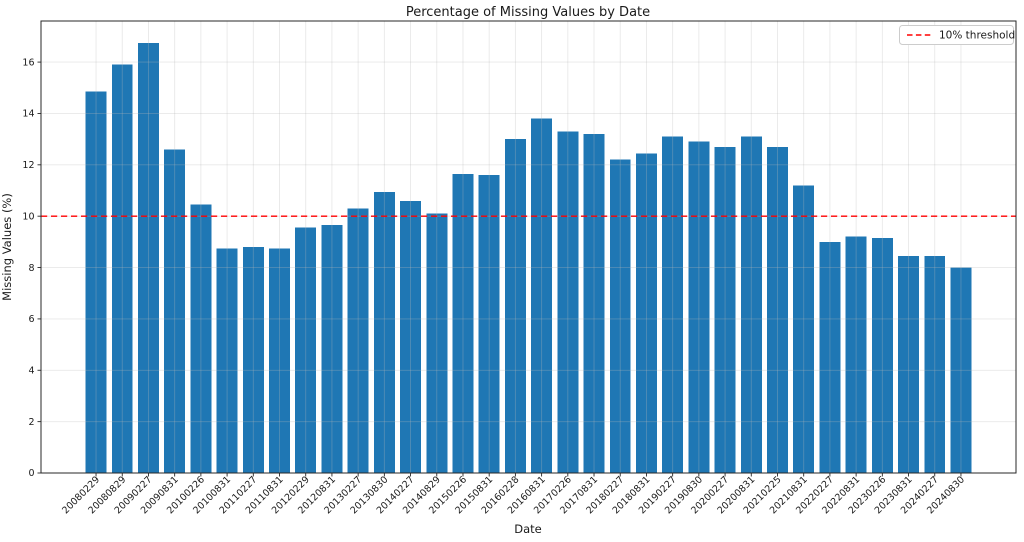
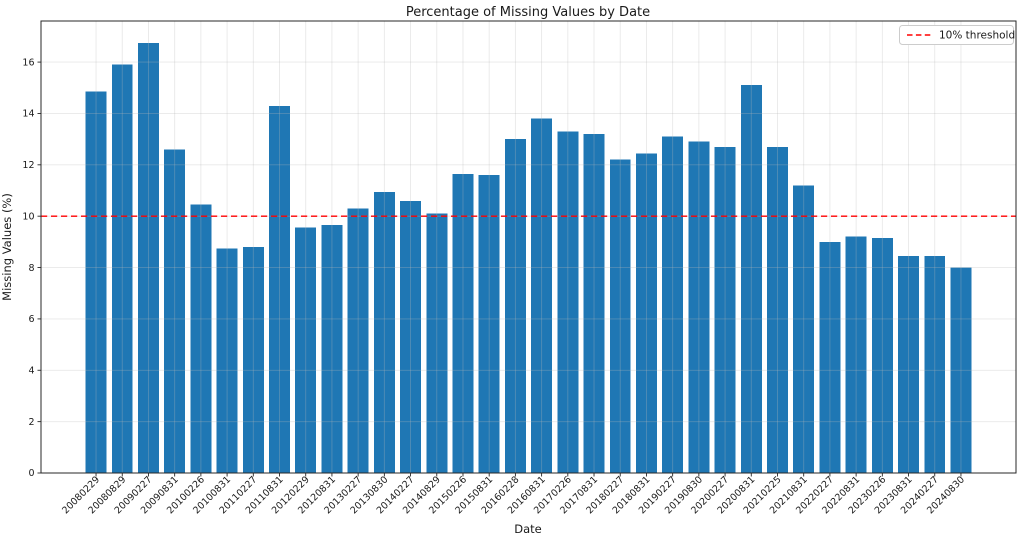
20110831: 8.8 -> 14.3
20200831: 13.1 -> 15.1
